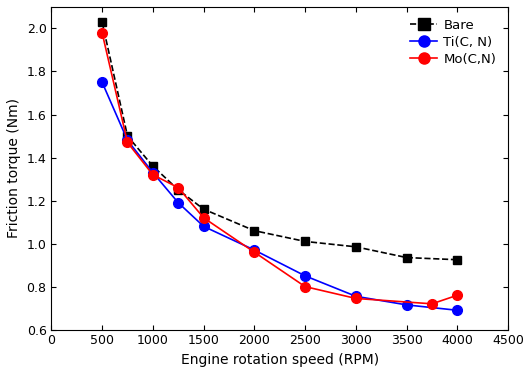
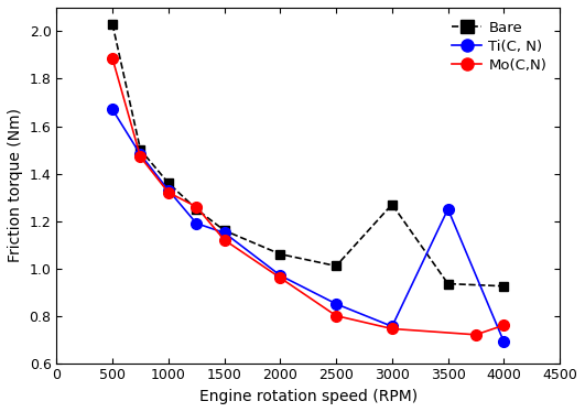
Ti(C, N)/500: 1.750 -> 1.670
Mo(C,N)/500: 1.980 -> 1.885
Ti(C, N)/1500: 1.080 -> 1.150
Bare/3000: 0.985 -> 1.270
Ti(C, N)/3500: 0.715 -> 1.250
